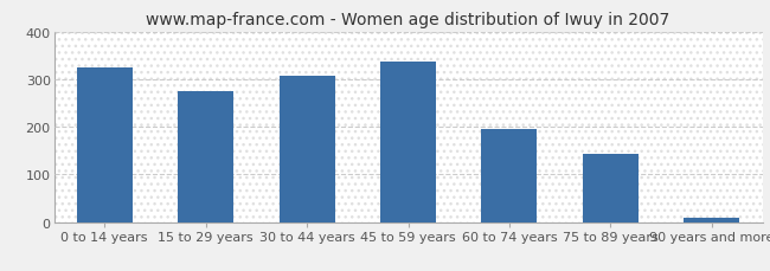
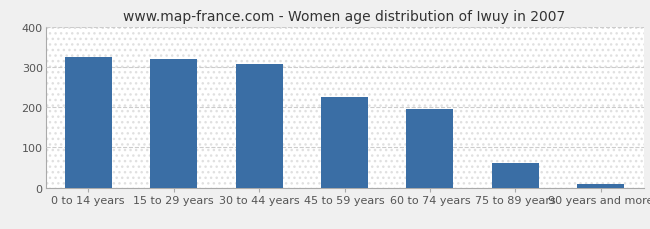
15 to 29 years: 275 -> 320
45 to 59 years: 338 -> 225
75 to 89 years: 144 -> 60
